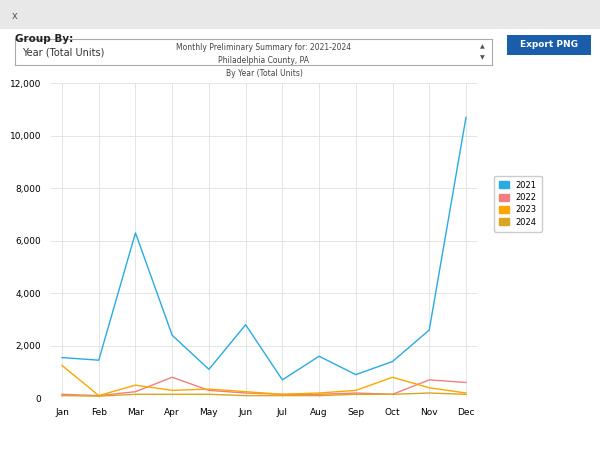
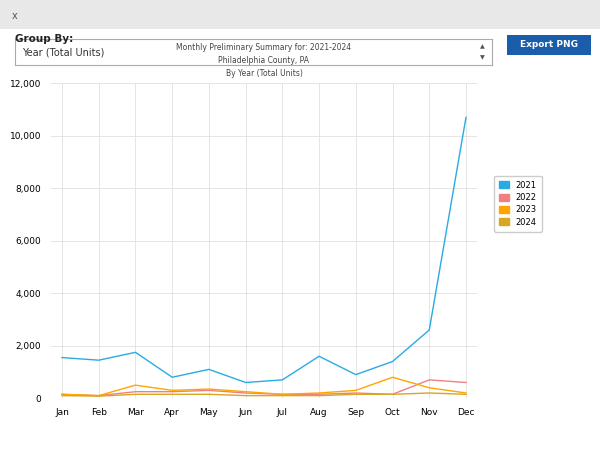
2023/Jan: 1,250 -> 150
2021/Mar: 6,300 -> 1,750
2021/Apr: 2,400 -> 800
2022/Apr: 800 -> 250
2021/Jun: 2,800 -> 600
